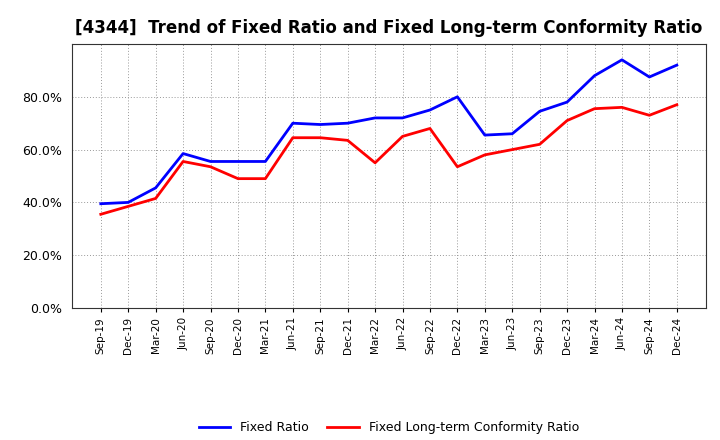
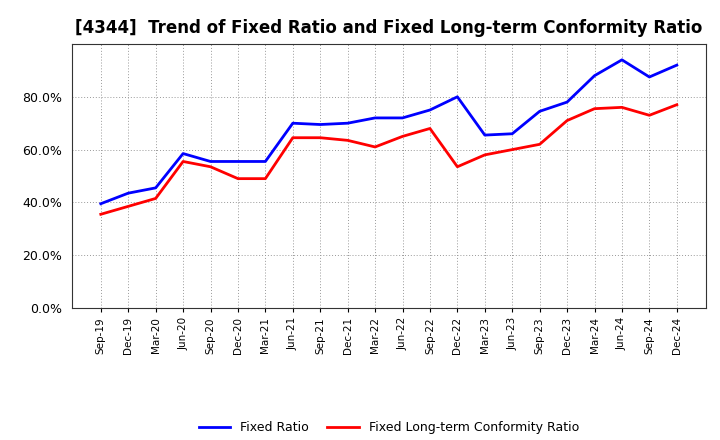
Fixed Ratio/Dec-19: 40.0% -> 43.5%
Fixed Long-term Conformity Ratio/Mar-22: 55.0% -> 61.0%
